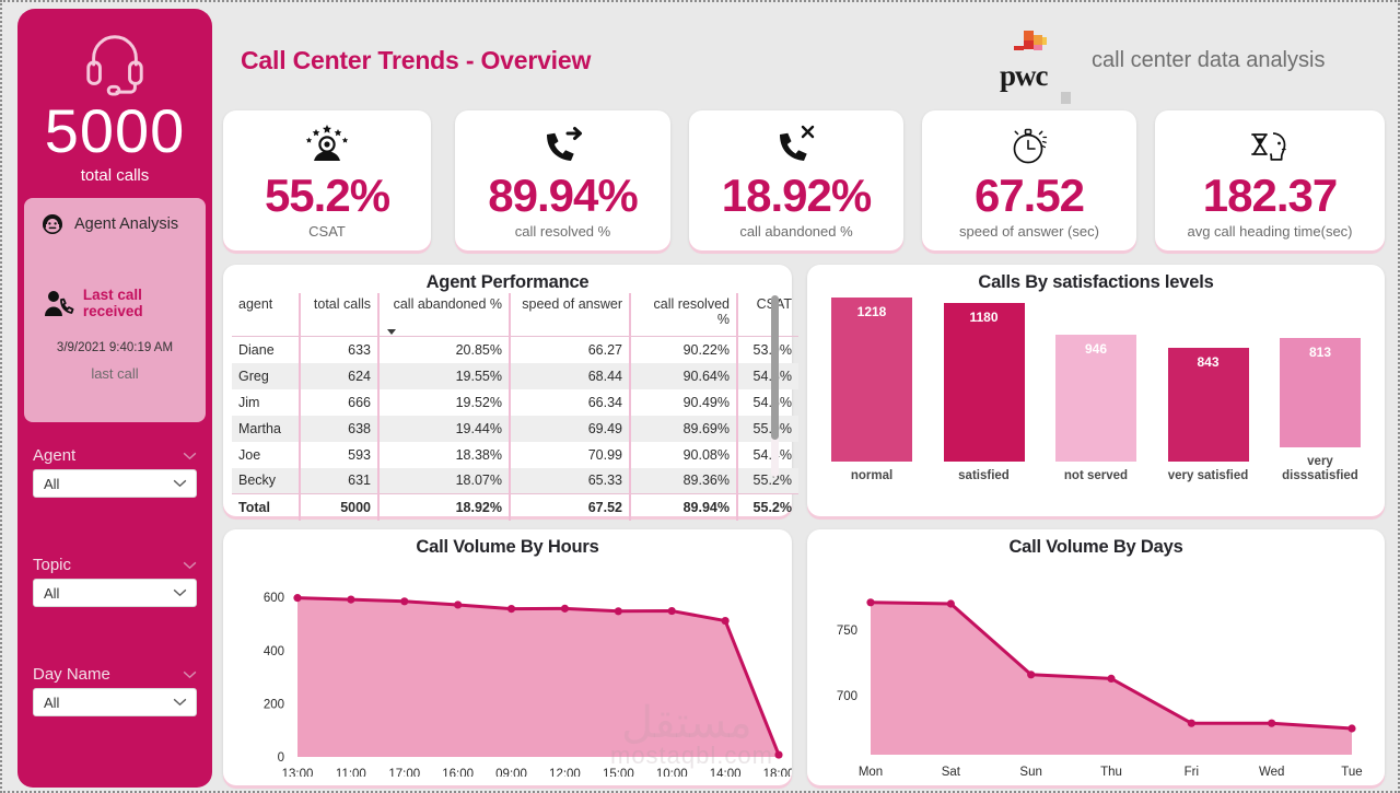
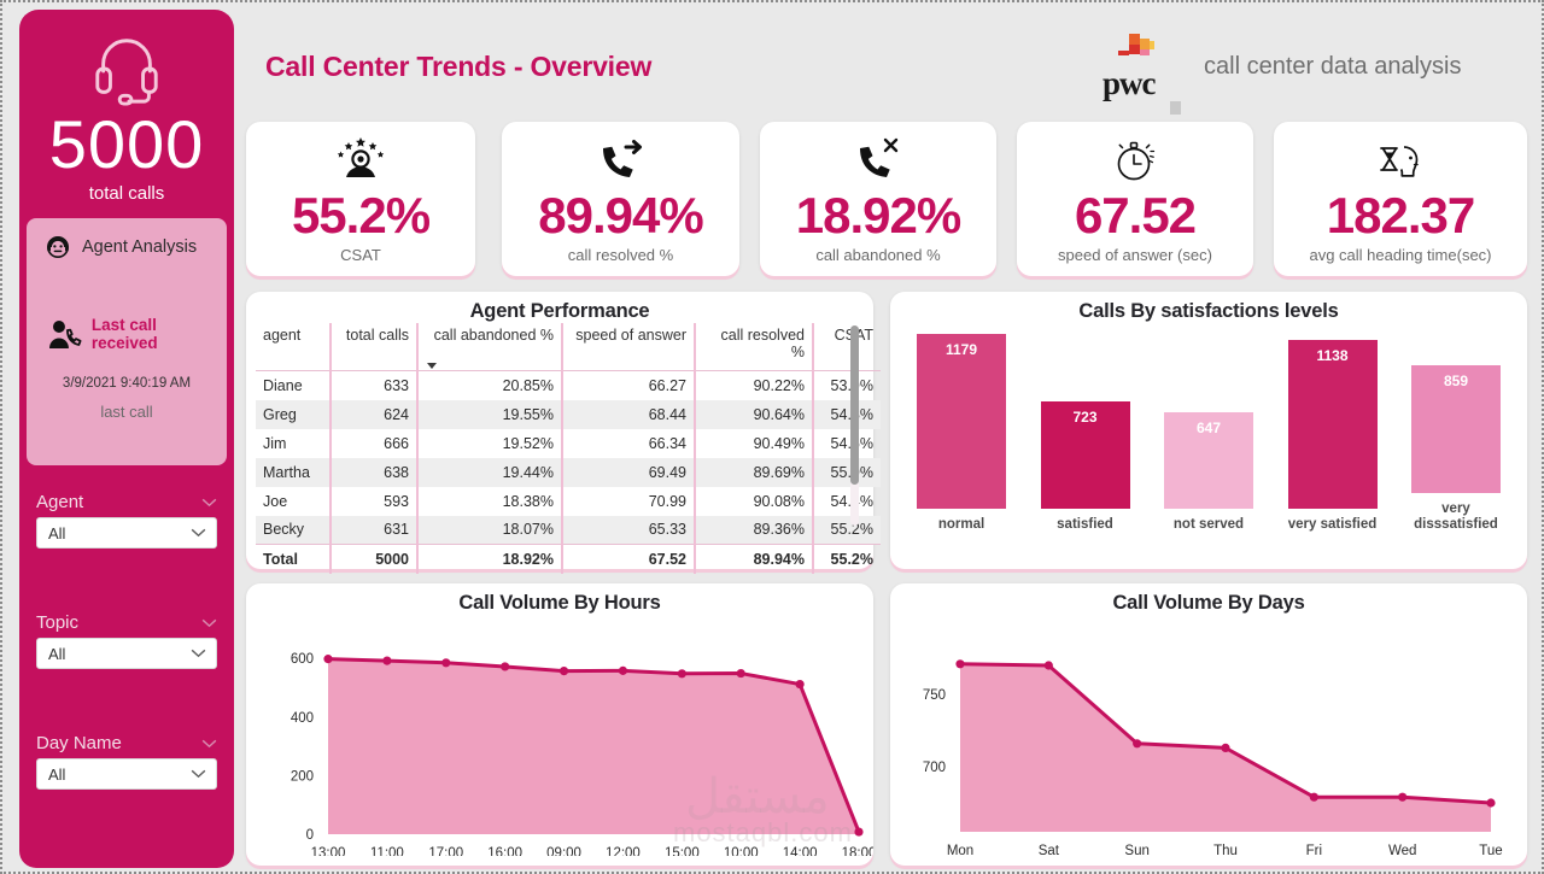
Calls By satisfactions levels/normal: 1218 -> 1179
Calls By satisfactions levels/satisfied: 1180 -> 723
Calls By satisfactions levels/not served: 946 -> 647
Calls By satisfactions levels/very satisfied: 843 -> 1138
Calls By satisfactions levels/very disssatisfied: 813 -> 859
